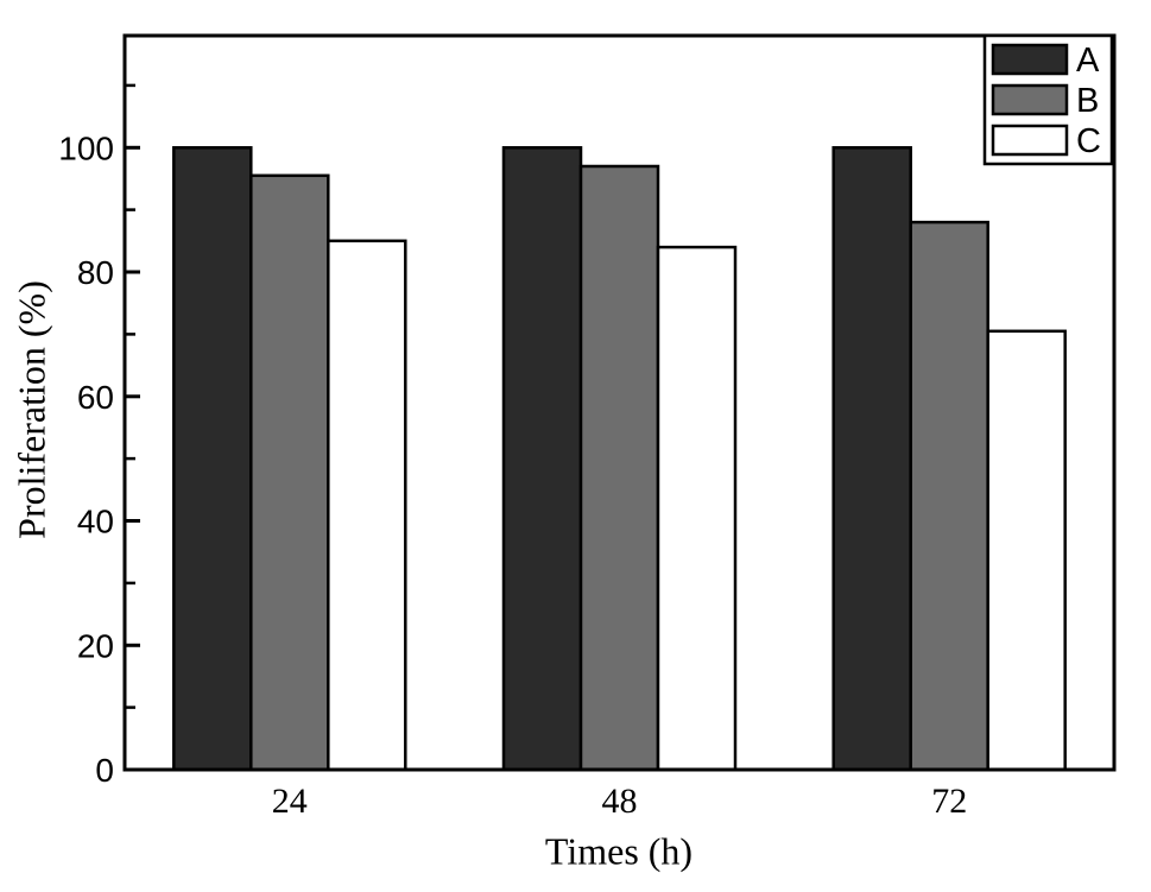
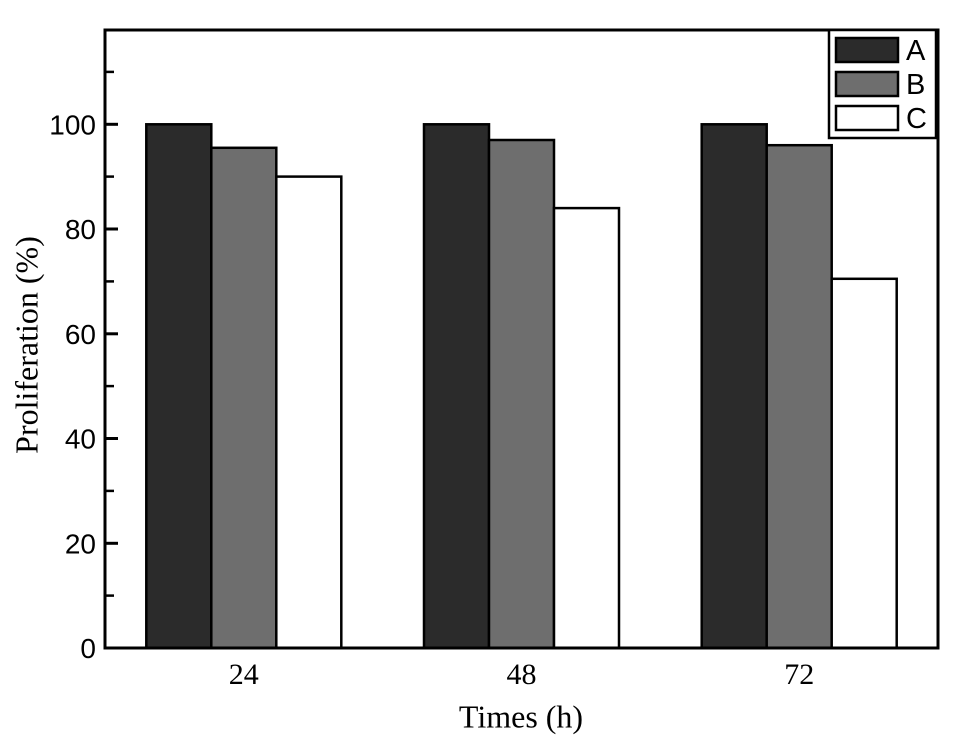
C/24: 85 -> 90
B/72: 88 -> 96
